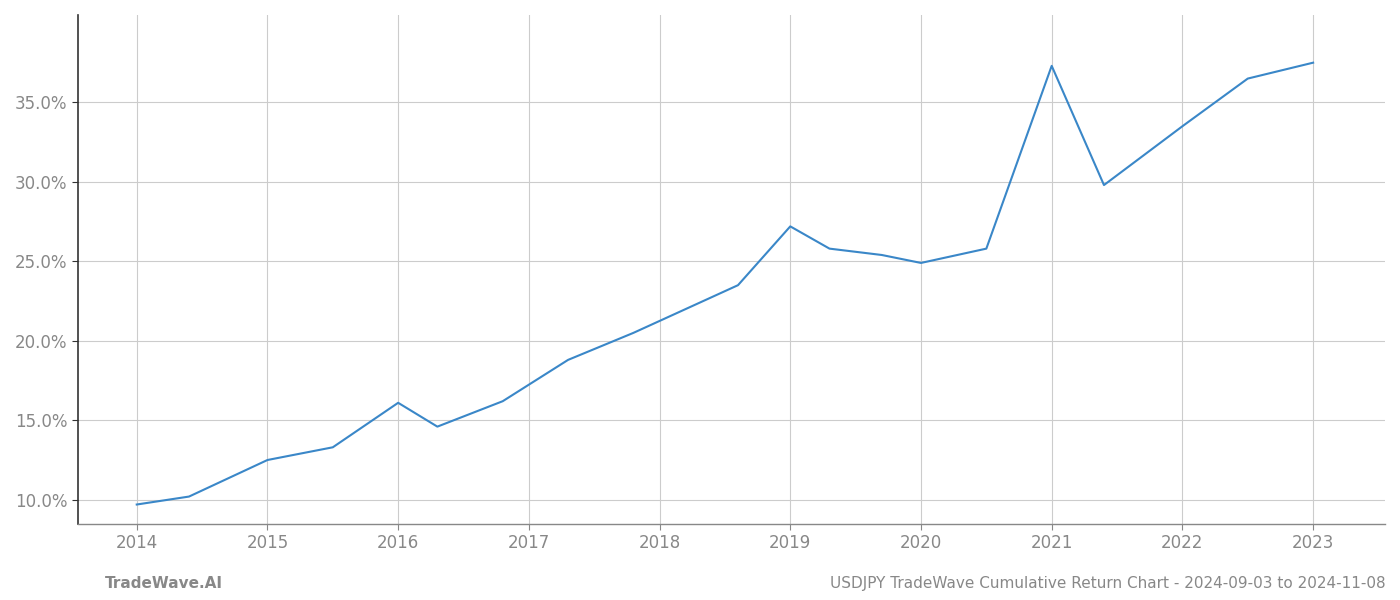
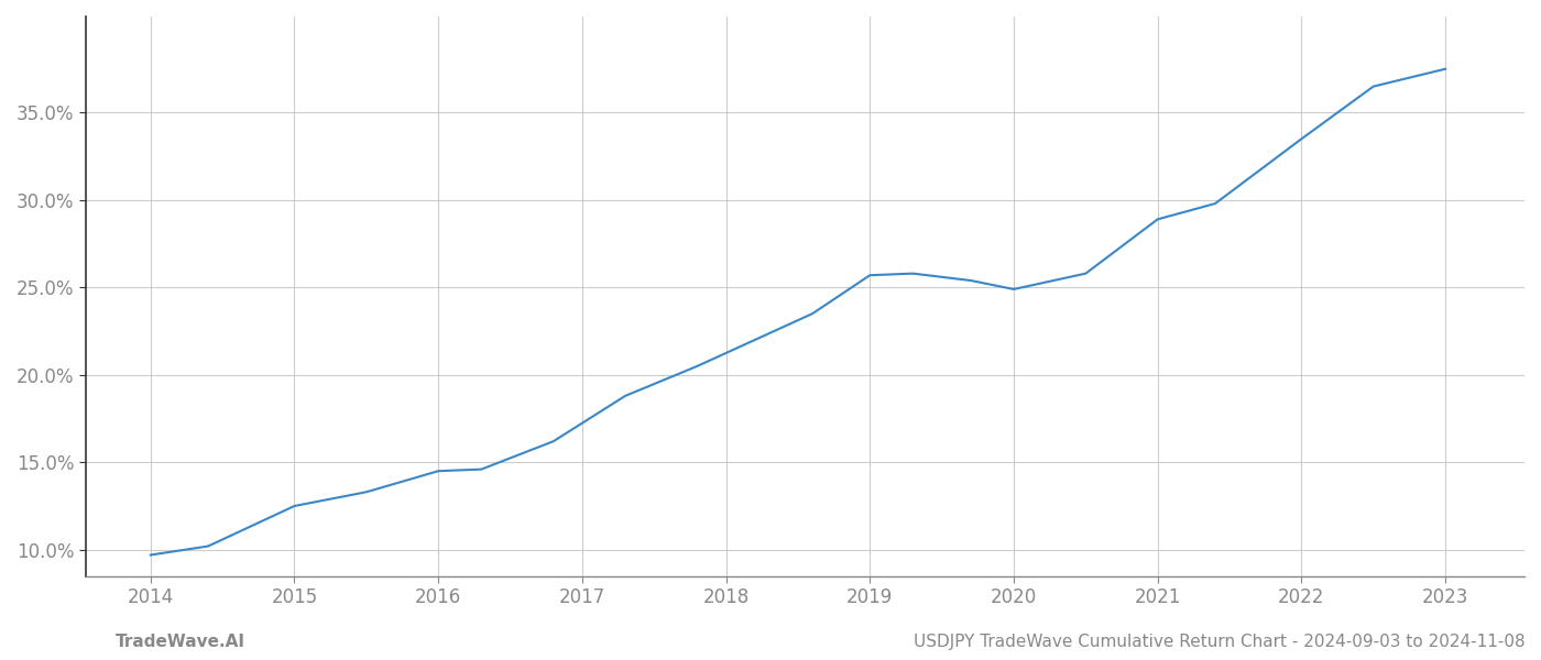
2016: 16.1% -> 14.5%
2019: 27.2% -> 25.7%
2021: 37.3% -> 28.9%
